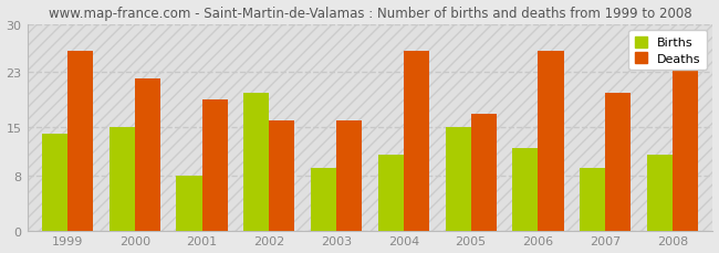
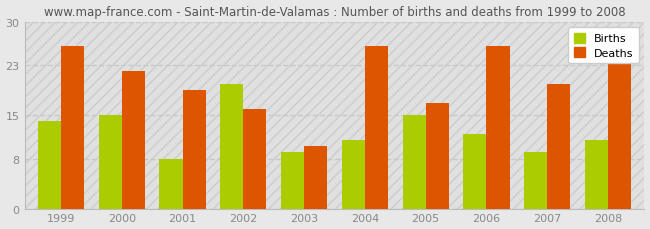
Deaths/2003: 16 -> 10
